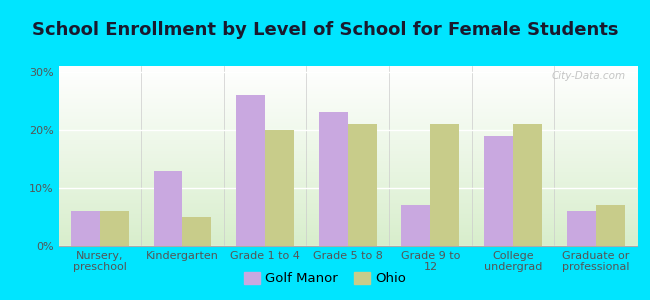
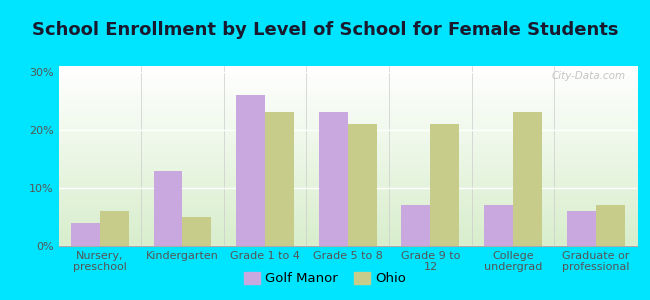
Golf Manor/Nursery, preschool: 6% -> 4%
Ohio/Grade 1 to 4: 20% -> 23%
Golf Manor/College undergrad: 19% -> 7%
Ohio/College undergrad: 21% -> 23%
